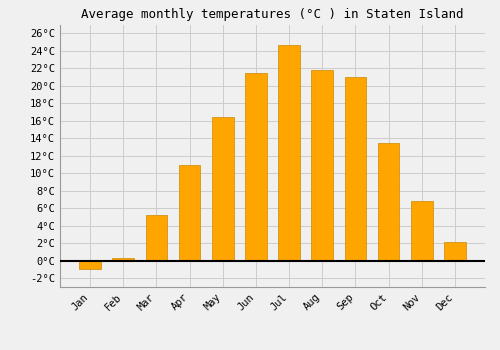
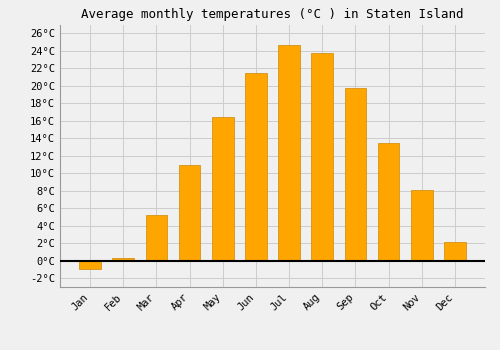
Aug: 21.8°C -> 23.8°C
Sep: 21.0°C -> 19.7°C
Nov: 6.8°C -> 8.1°C
